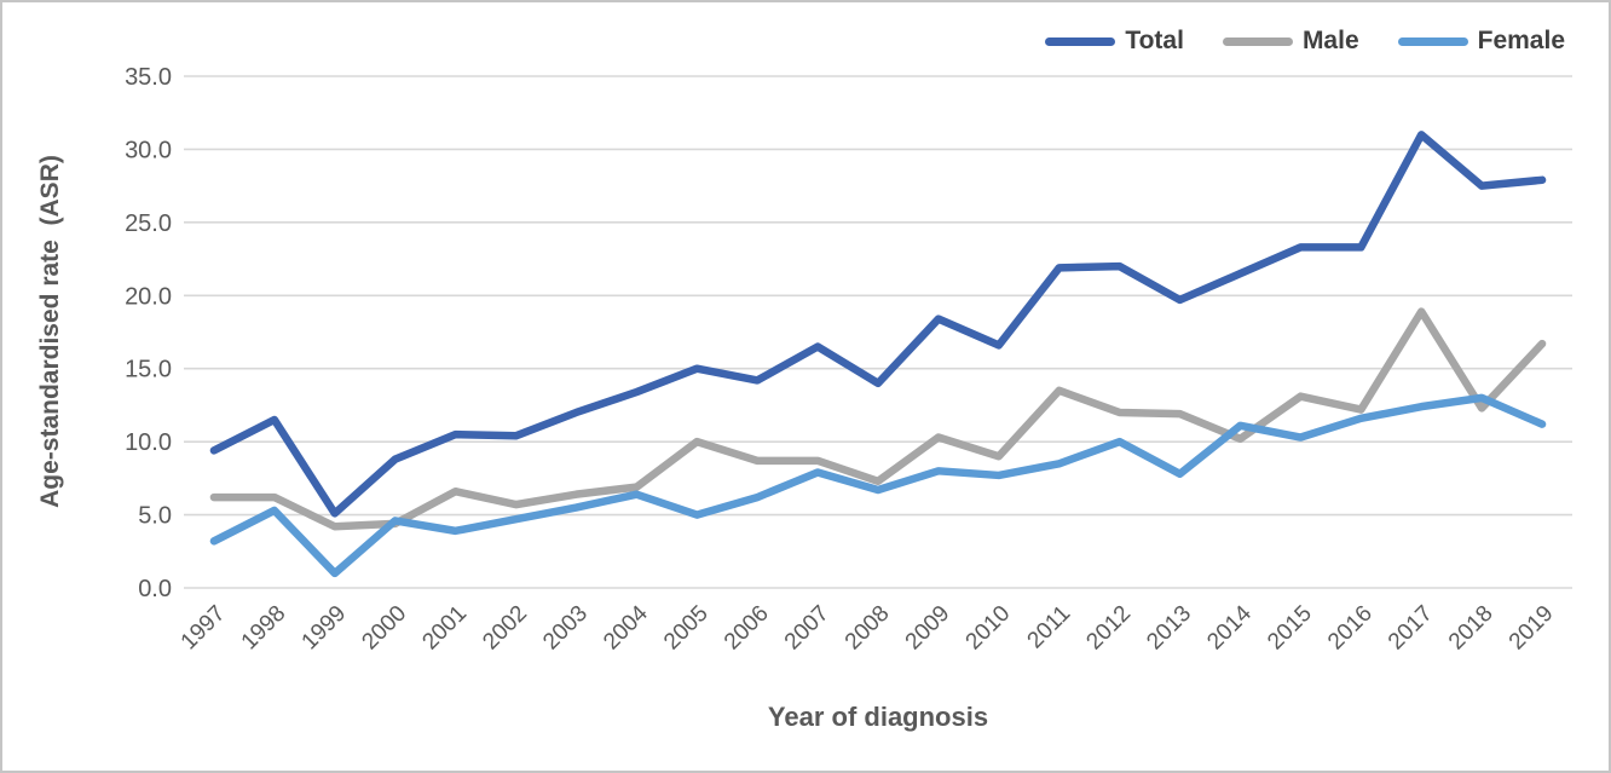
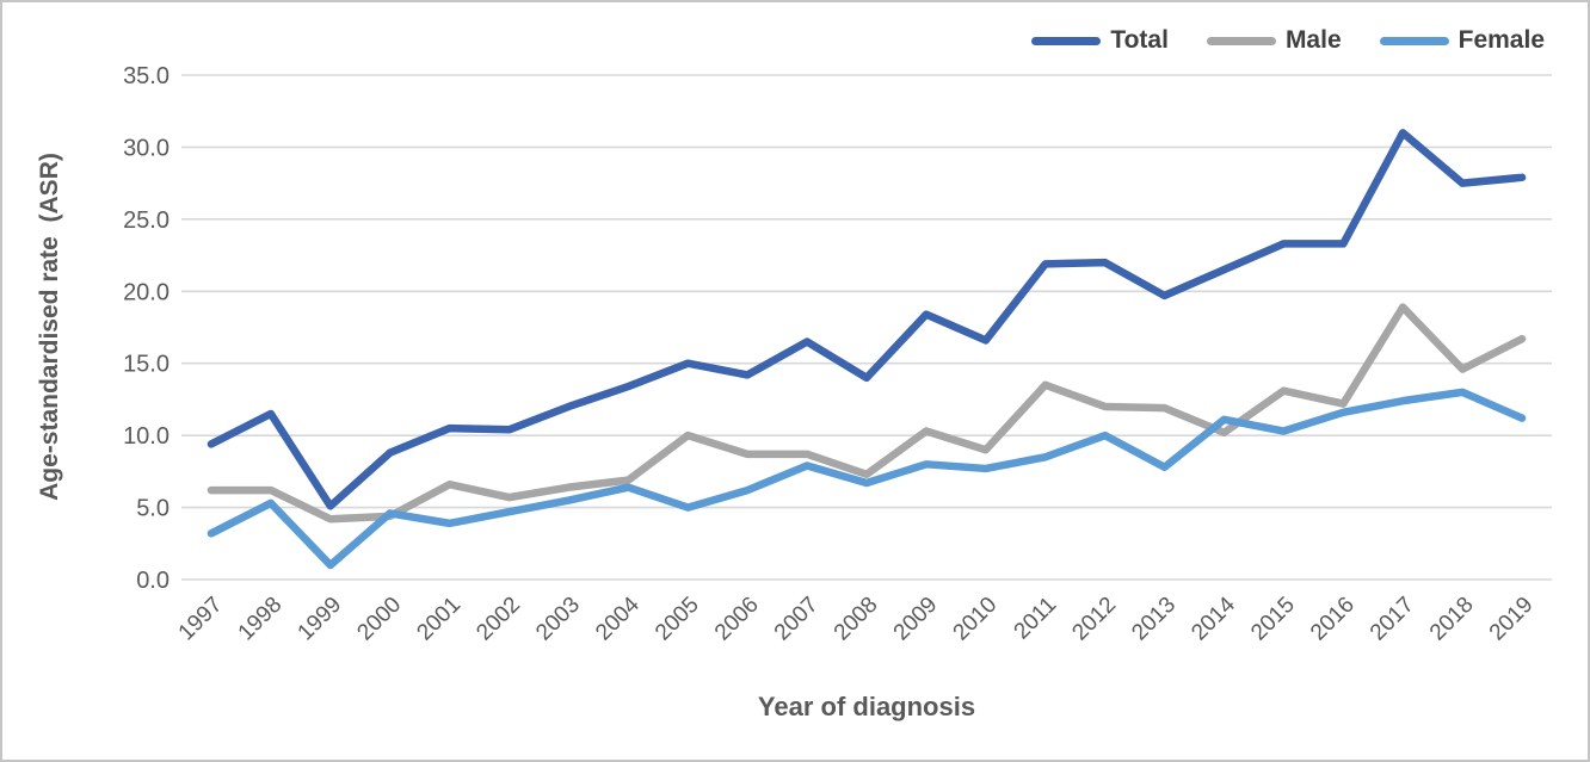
Male/2018: 12.3 -> 14.6
